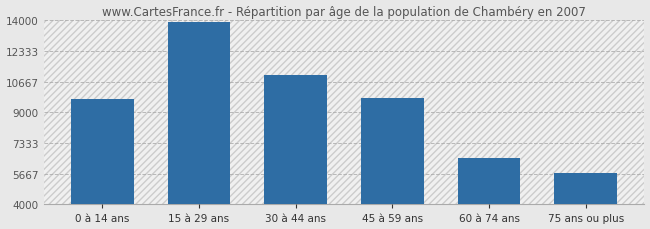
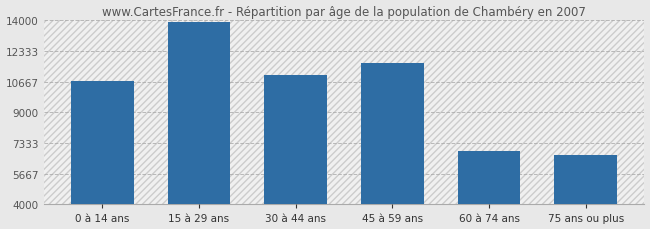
0 à 14 ans: 9700 -> 10700
45 à 59 ans: 9800 -> 11700
60 à 74 ans: 6500 -> 6900
75 ans ou plus: 5700 -> 6700
